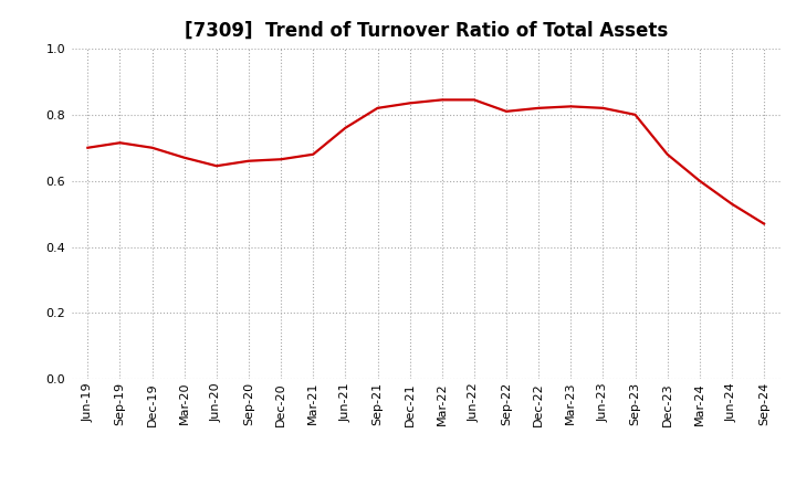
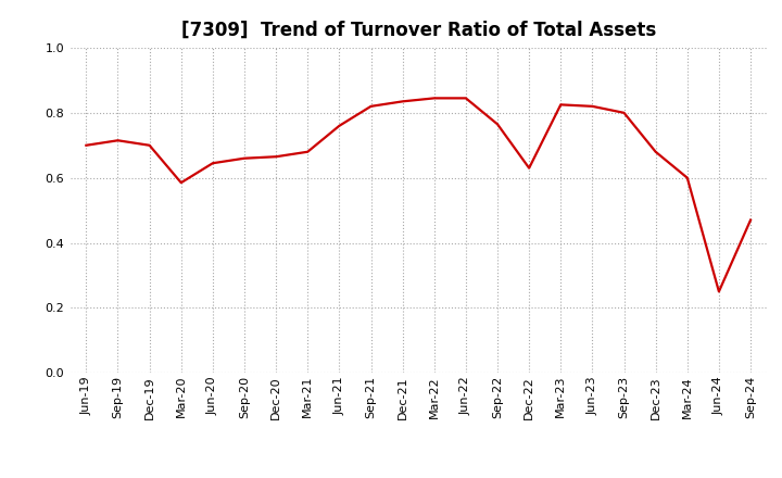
Mar-20: 0.670 -> 0.585
Sep-22: 0.810 -> 0.765
Dec-22: 0.820 -> 0.630
Jun-24: 0.530 -> 0.250
